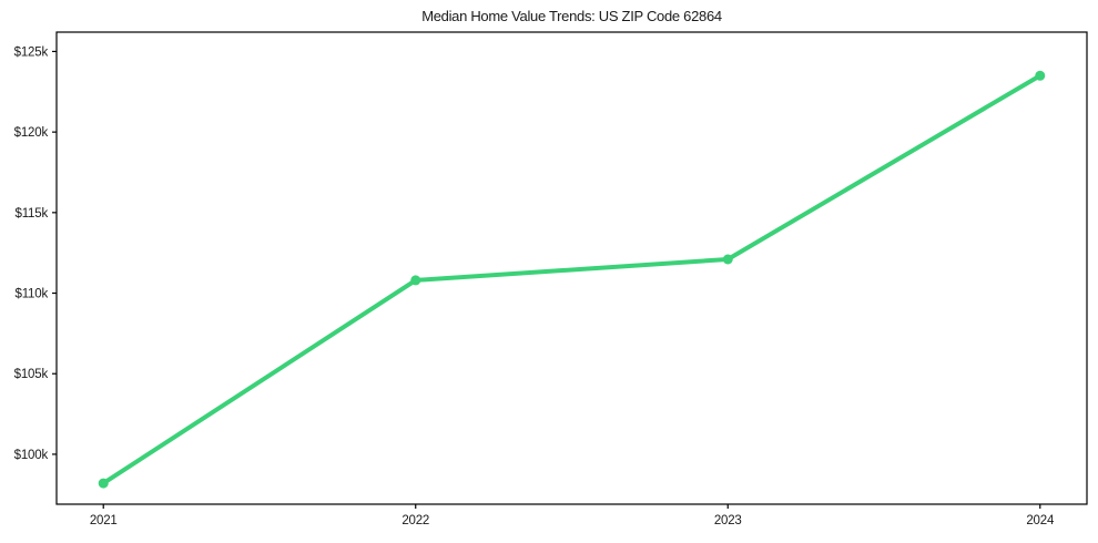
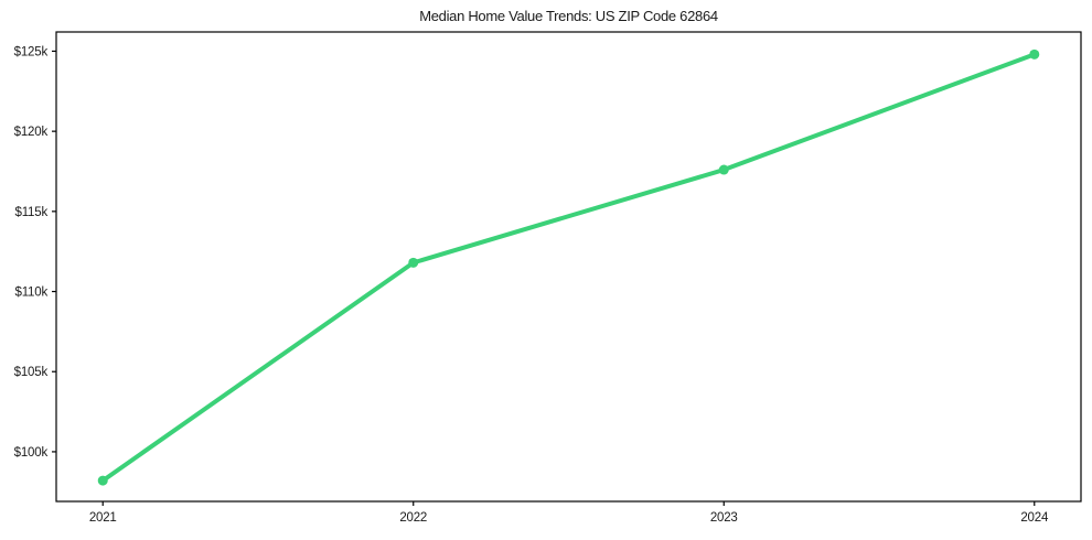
2022: $110.8k -> $111.8k
2023: $112.1k -> $117.6k
2024: $123.5k -> $124.8k
